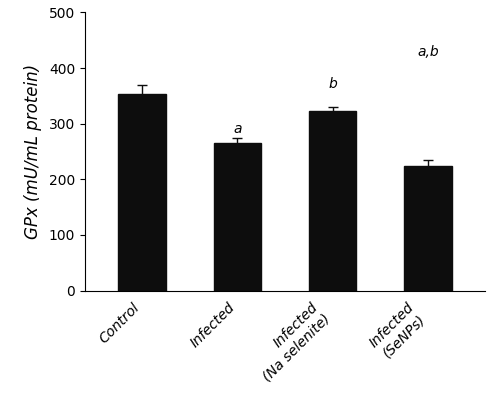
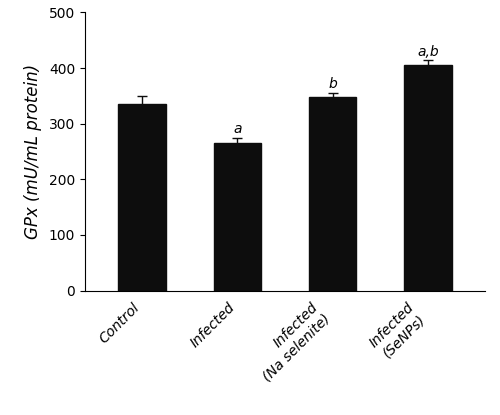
Control: 354 -> 335
Infected (Na selenite): 322 -> 348
Infected (SeNPs): 224 -> 405
